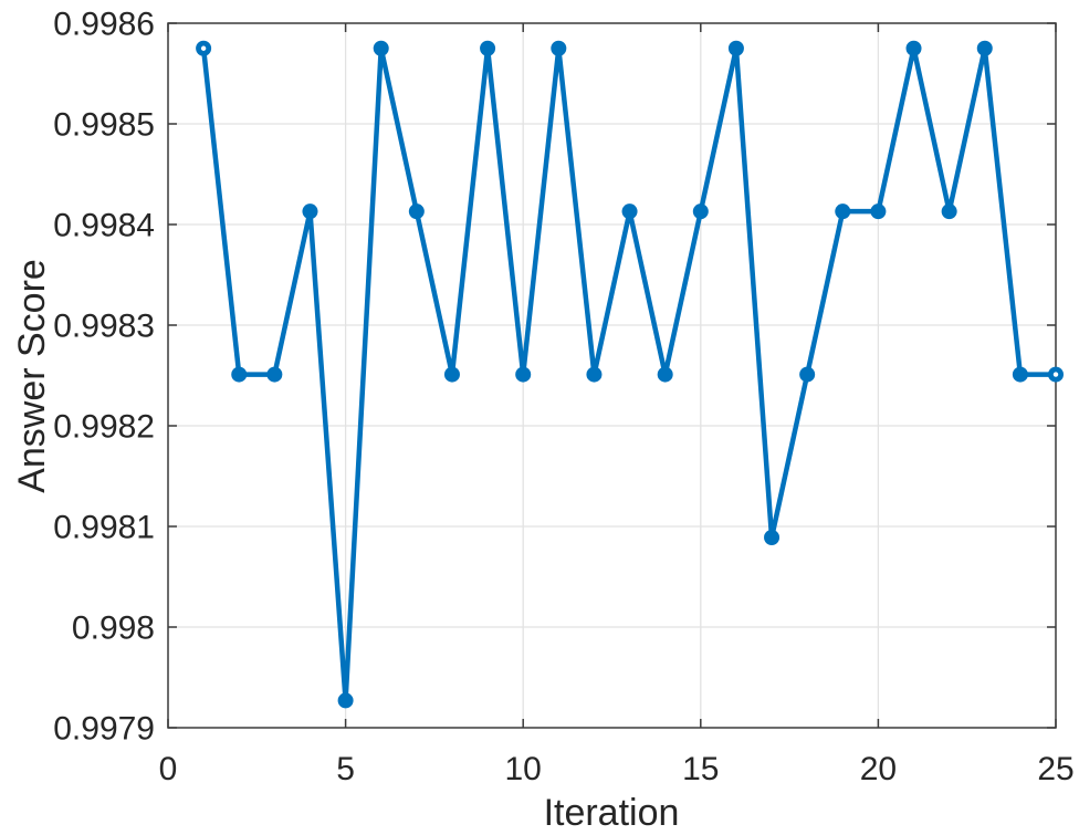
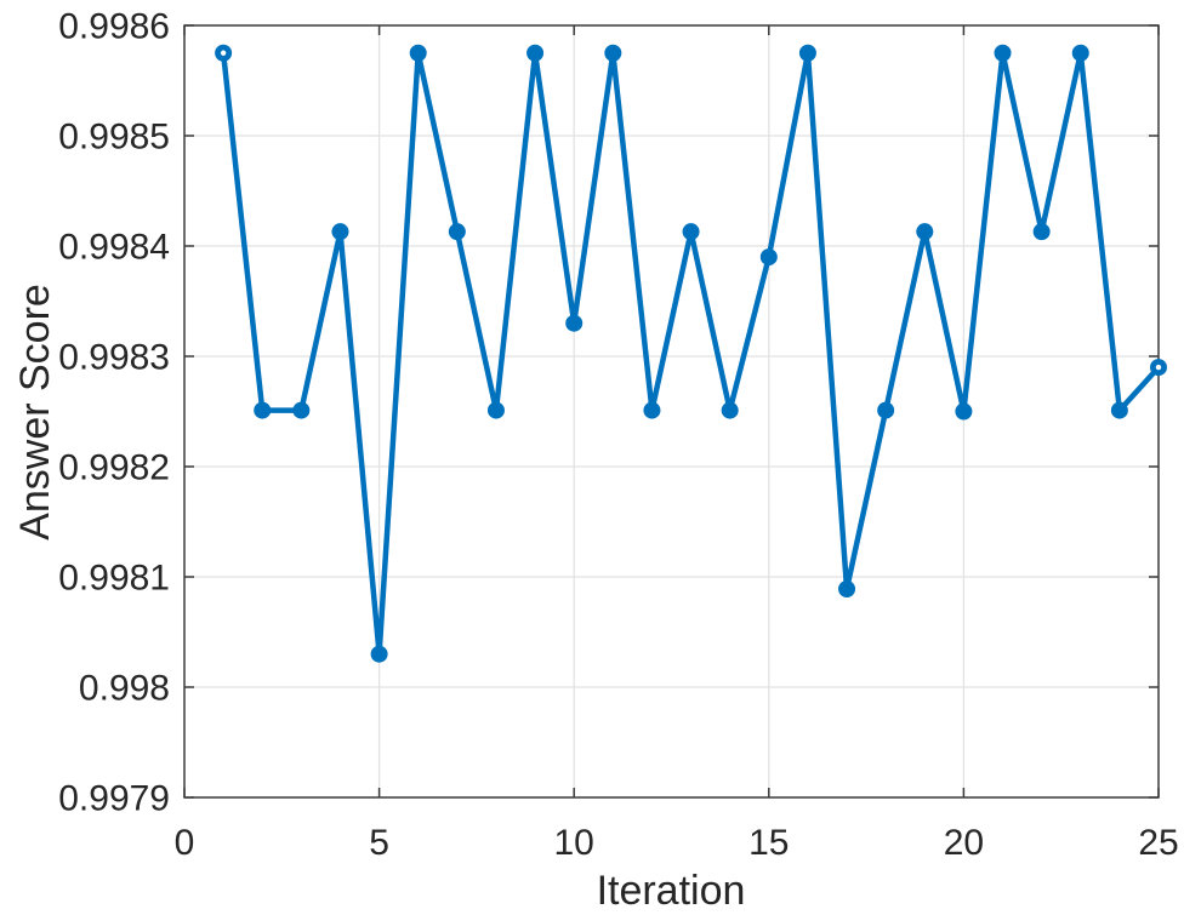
5: 0.99793 -> 0.99803
10: 0.99825 -> 0.99833
15: 0.99841 -> 0.99839
20: 0.99841 -> 0.99825
25: 0.99825 -> 0.99829
